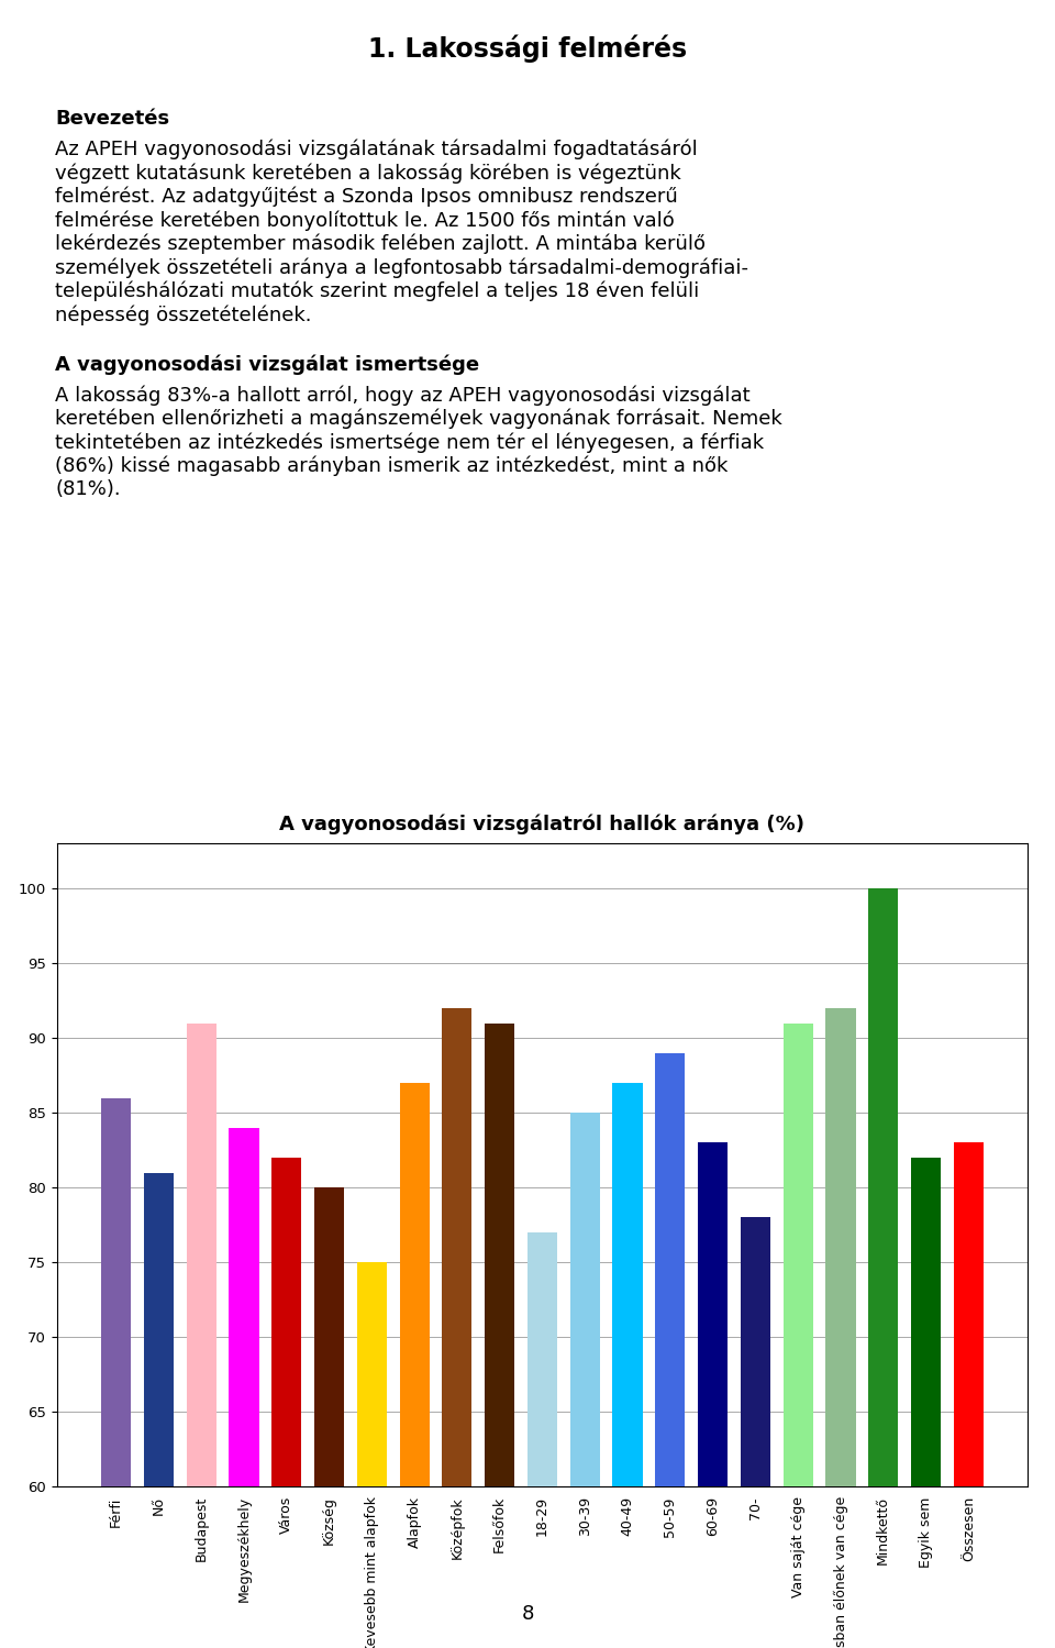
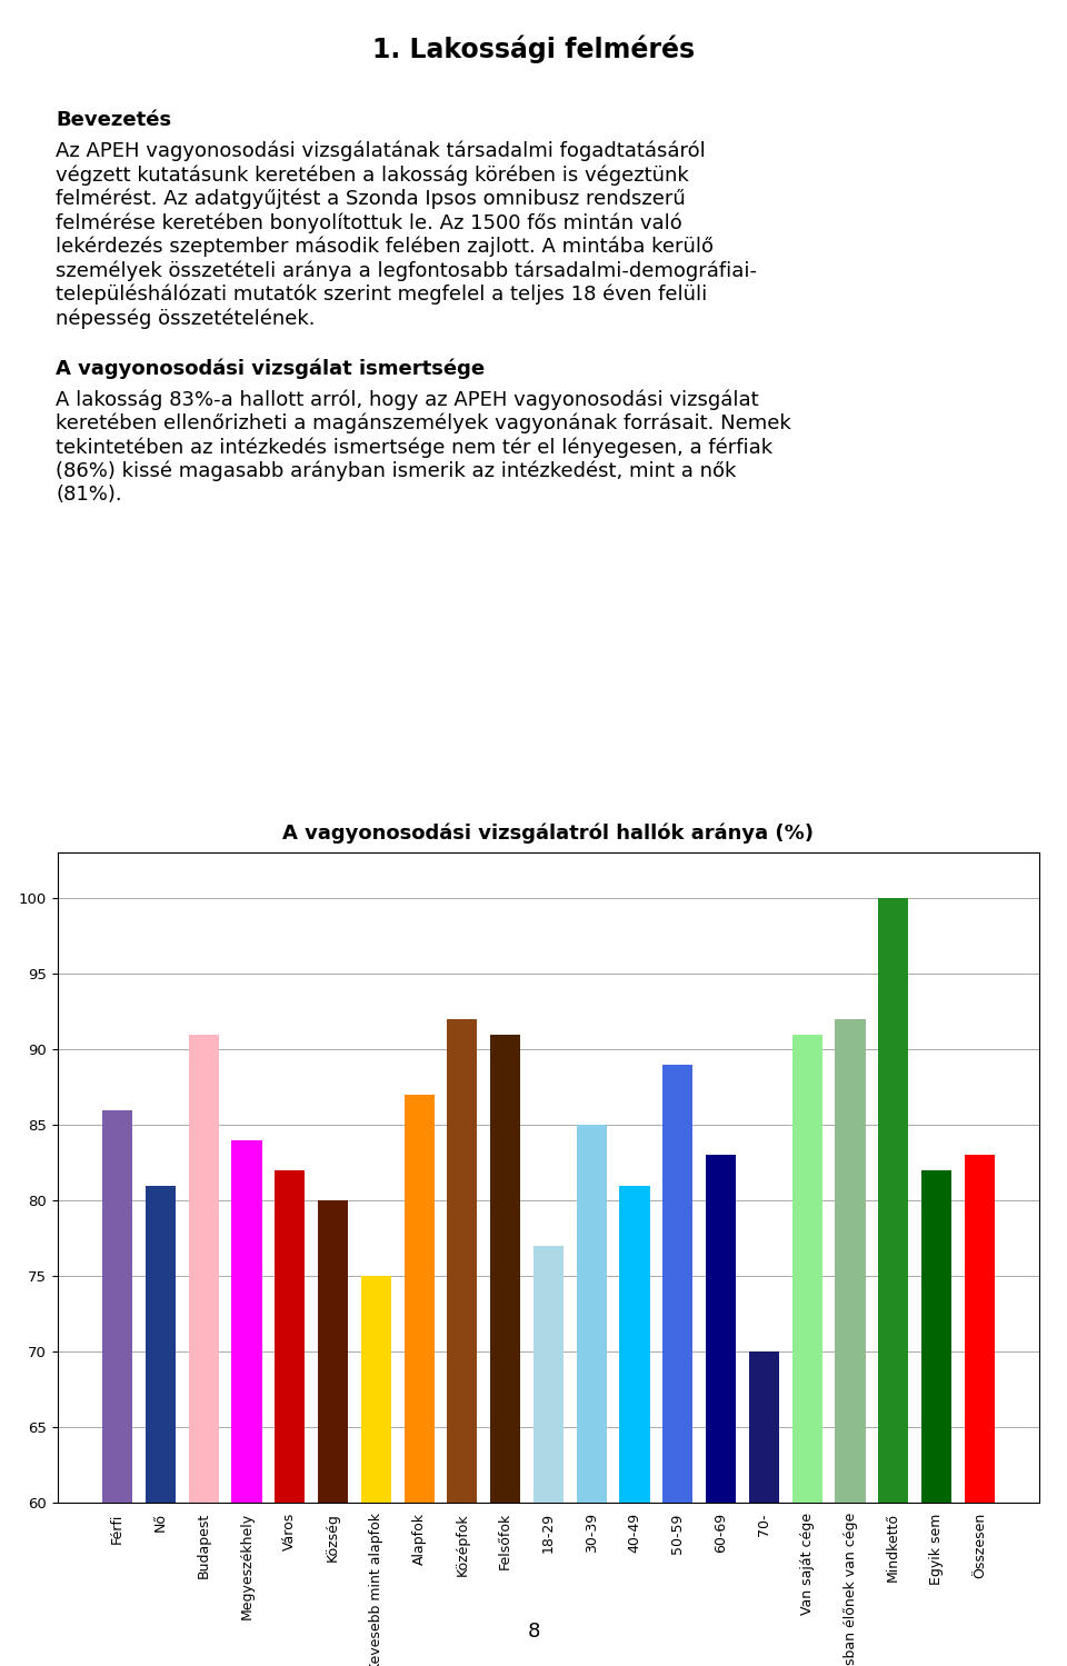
40-49: 87 -> 81
70-: 78 -> 70
